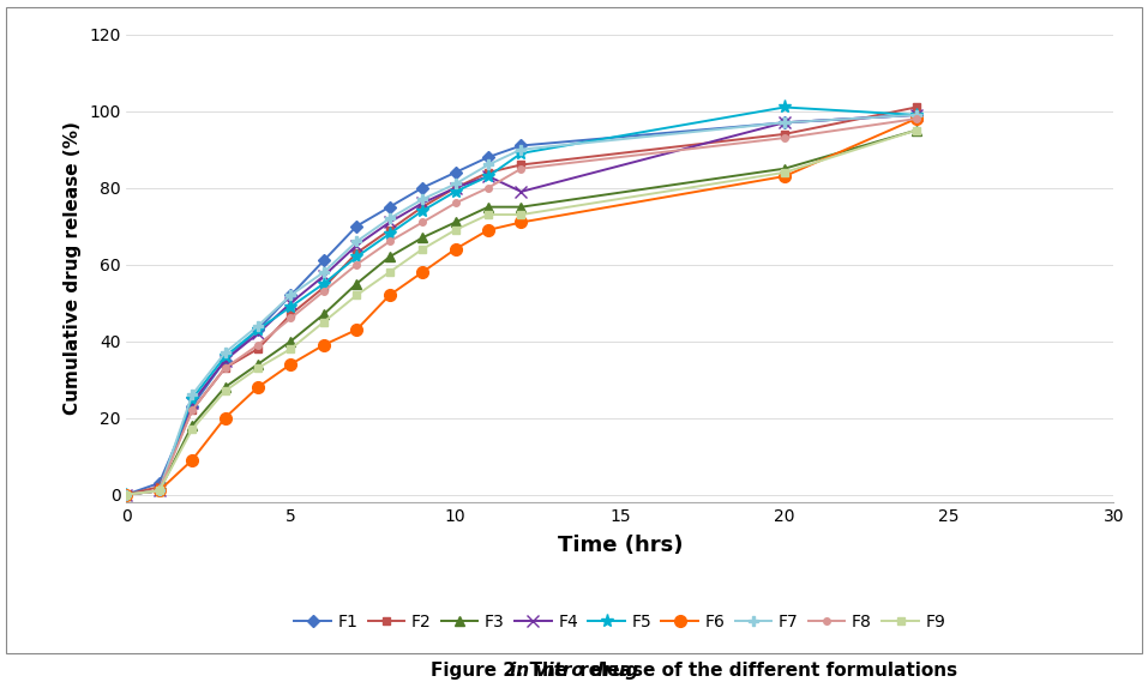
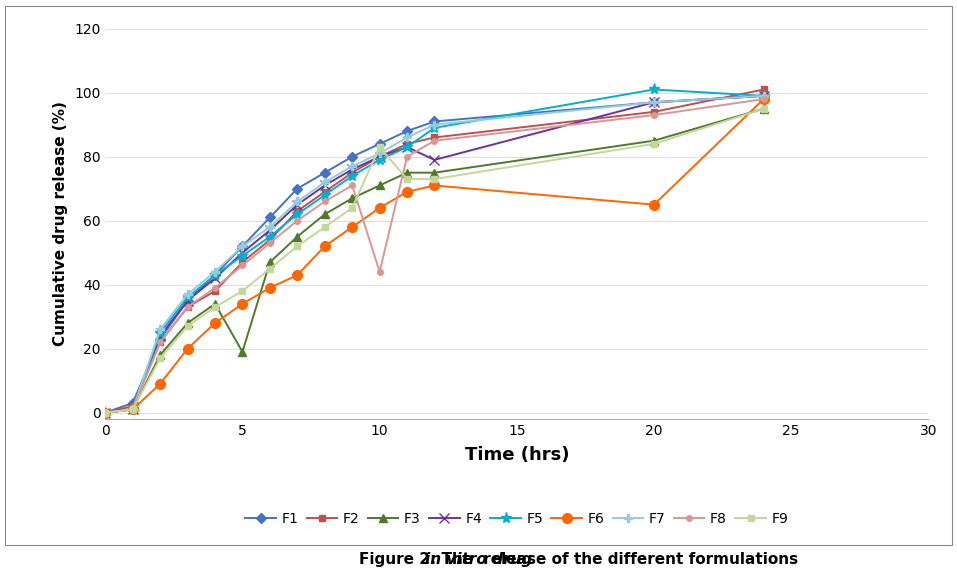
F3/5: 40 -> 19
F8/10: 76 -> 44
F9/10: 69 -> 83
F6/20: 83 -> 65
